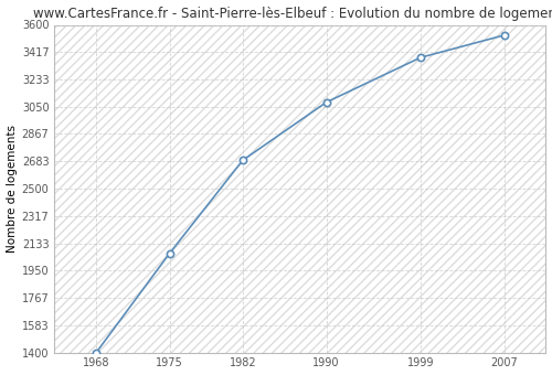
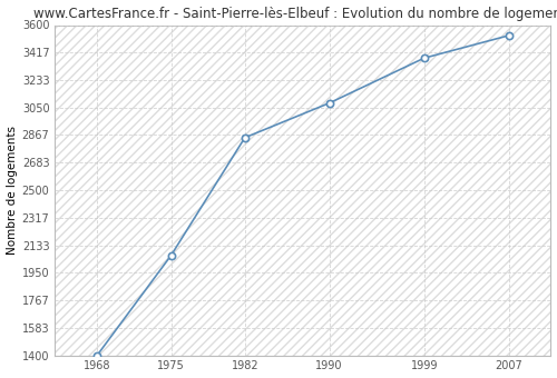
1982: 2690 -> 2850
